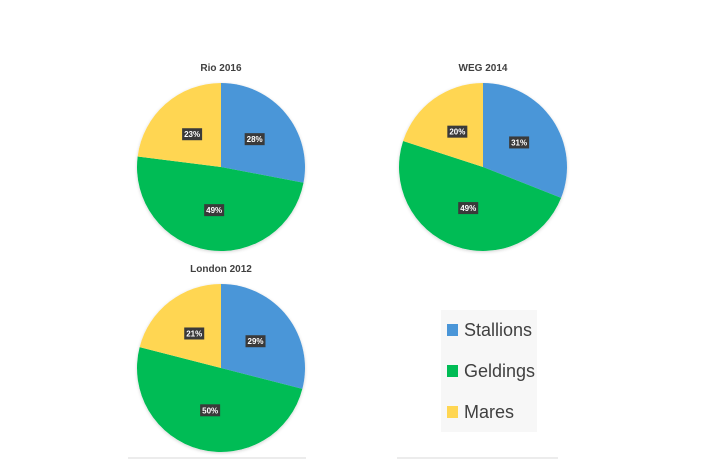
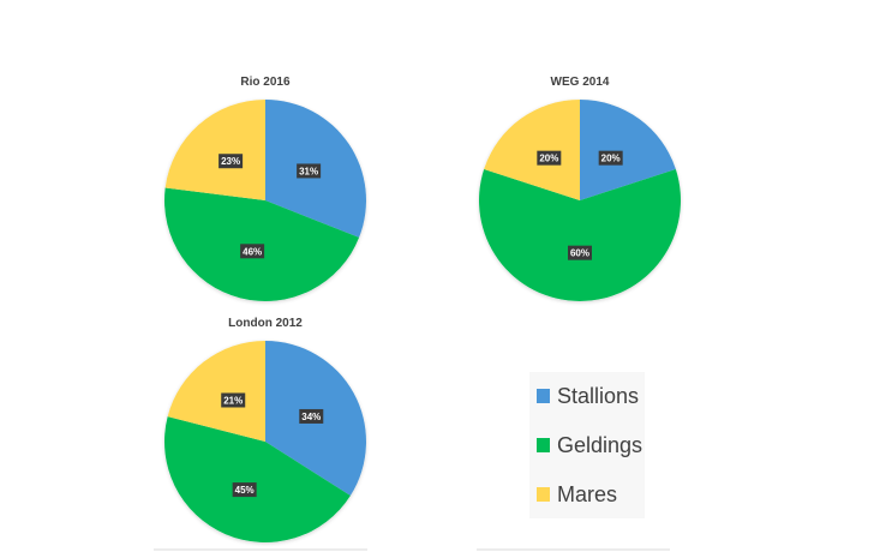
Rio 2016/Stallions: 28% -> 31%
Rio 2016/Geldings: 49% -> 46%
WEG 2014/Stallions: 31% -> 20%
WEG 2014/Geldings: 49% -> 60%
London 2012/Stallions: 29% -> 34%
London 2012/Geldings: 50% -> 45%
